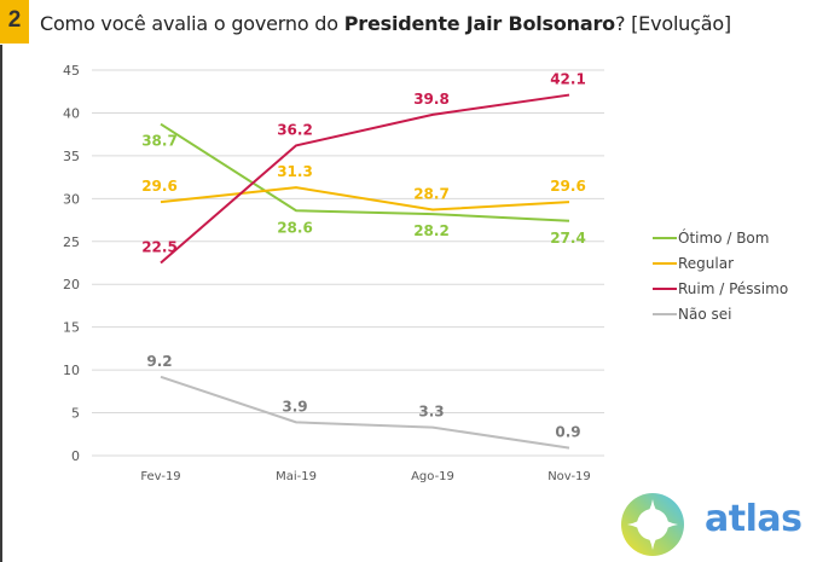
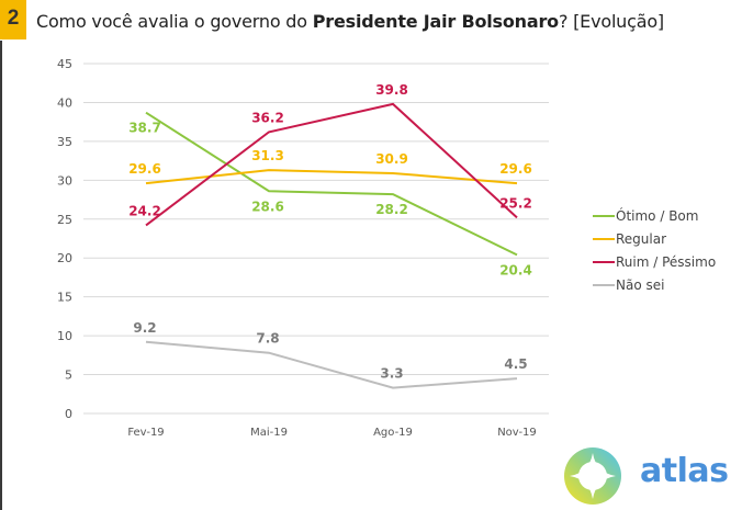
Ruim / Péssimo/Fev-19: 22.5 -> 24.2
Não sei/Mai-19: 3.9 -> 7.8
Regular/Ago-19: 28.7 -> 30.9
Ótimo / Bom/Nov-19: 27.4 -> 20.4
Ruim / Péssimo/Nov-19: 42.1 -> 25.2
Não sei/Nov-19: 0.9 -> 4.5
